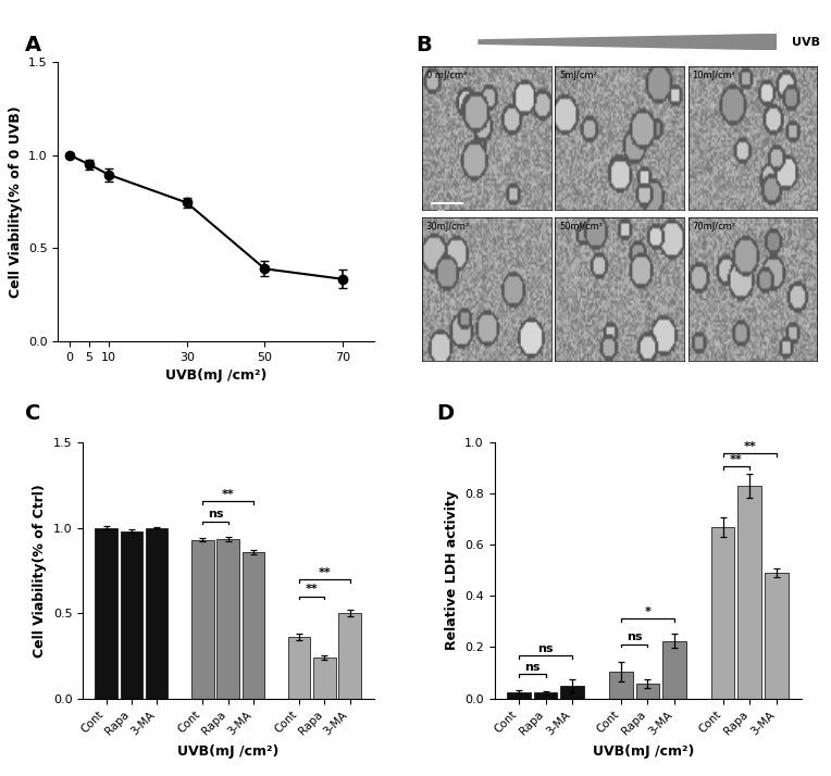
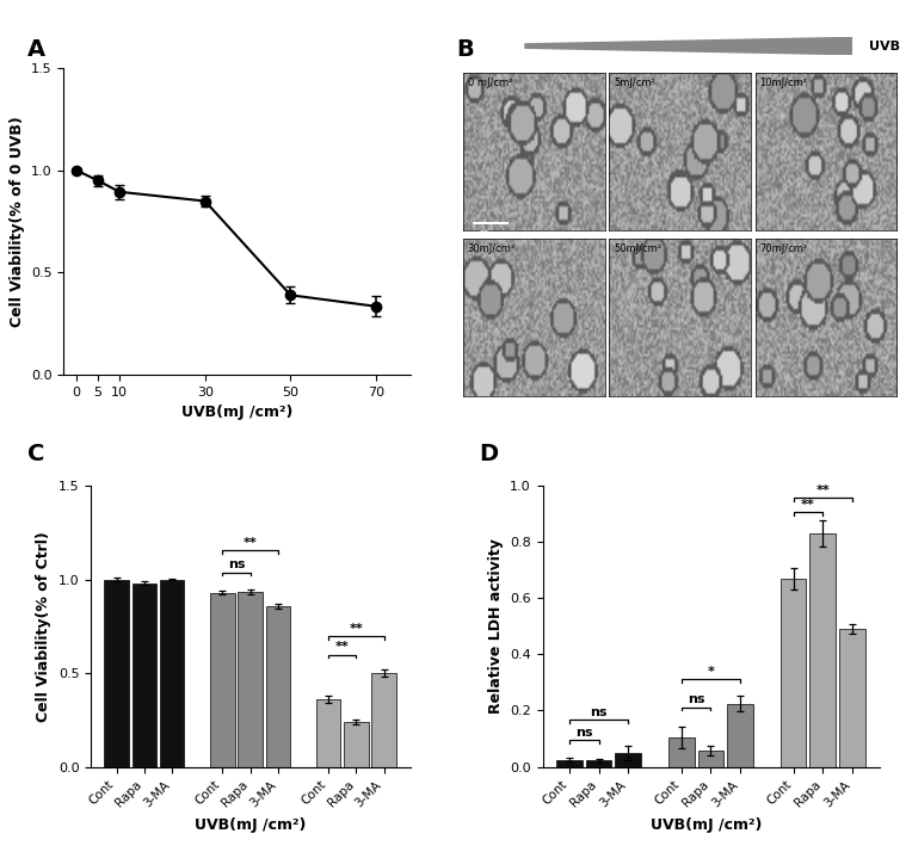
30: 0.74 -> 0.85
